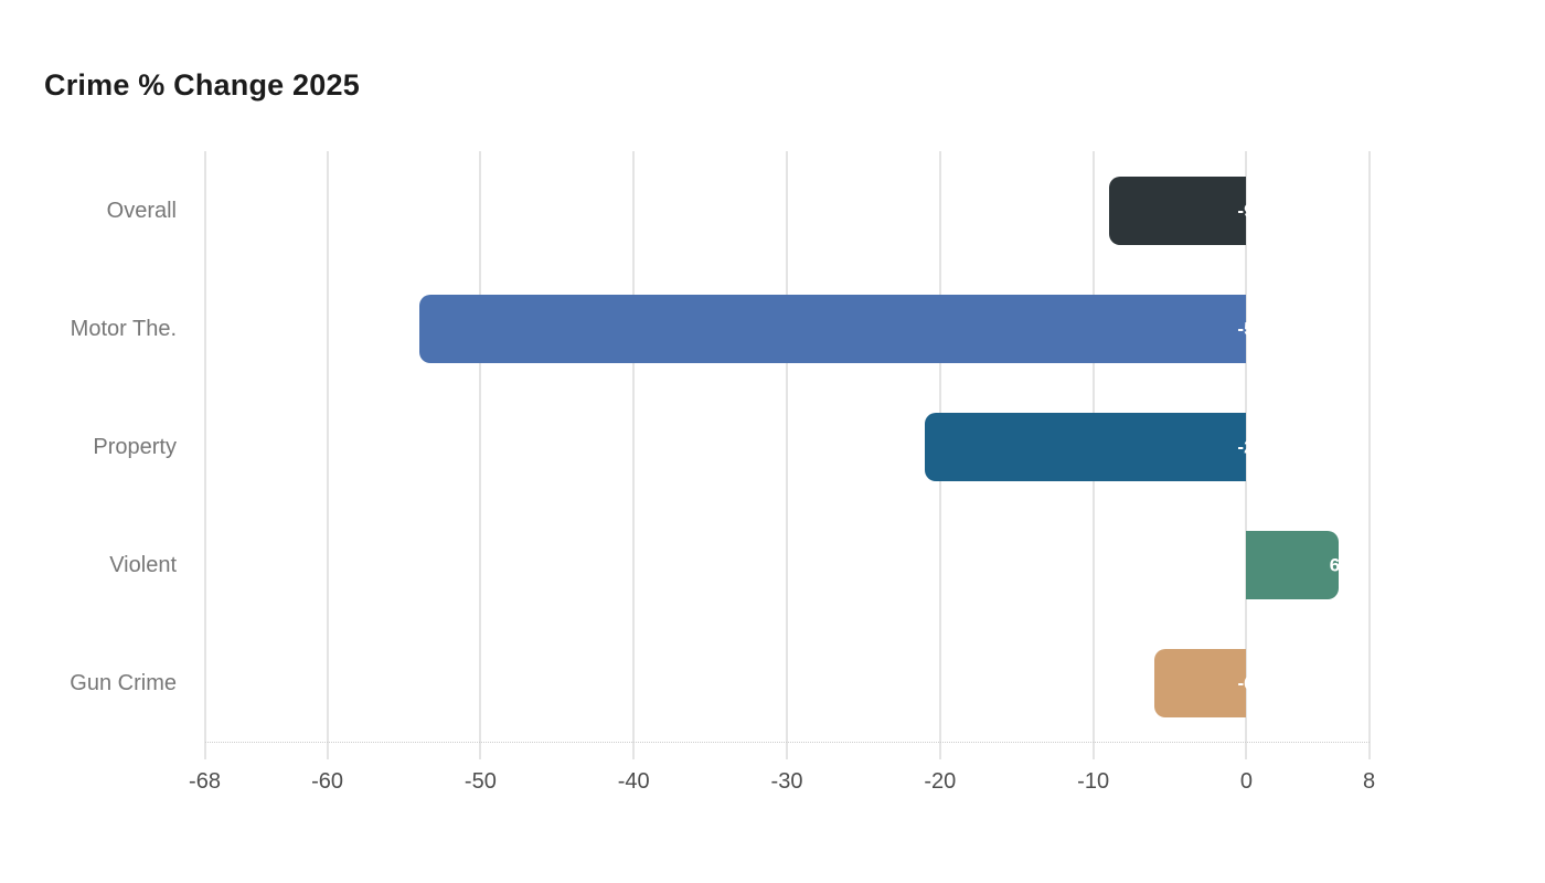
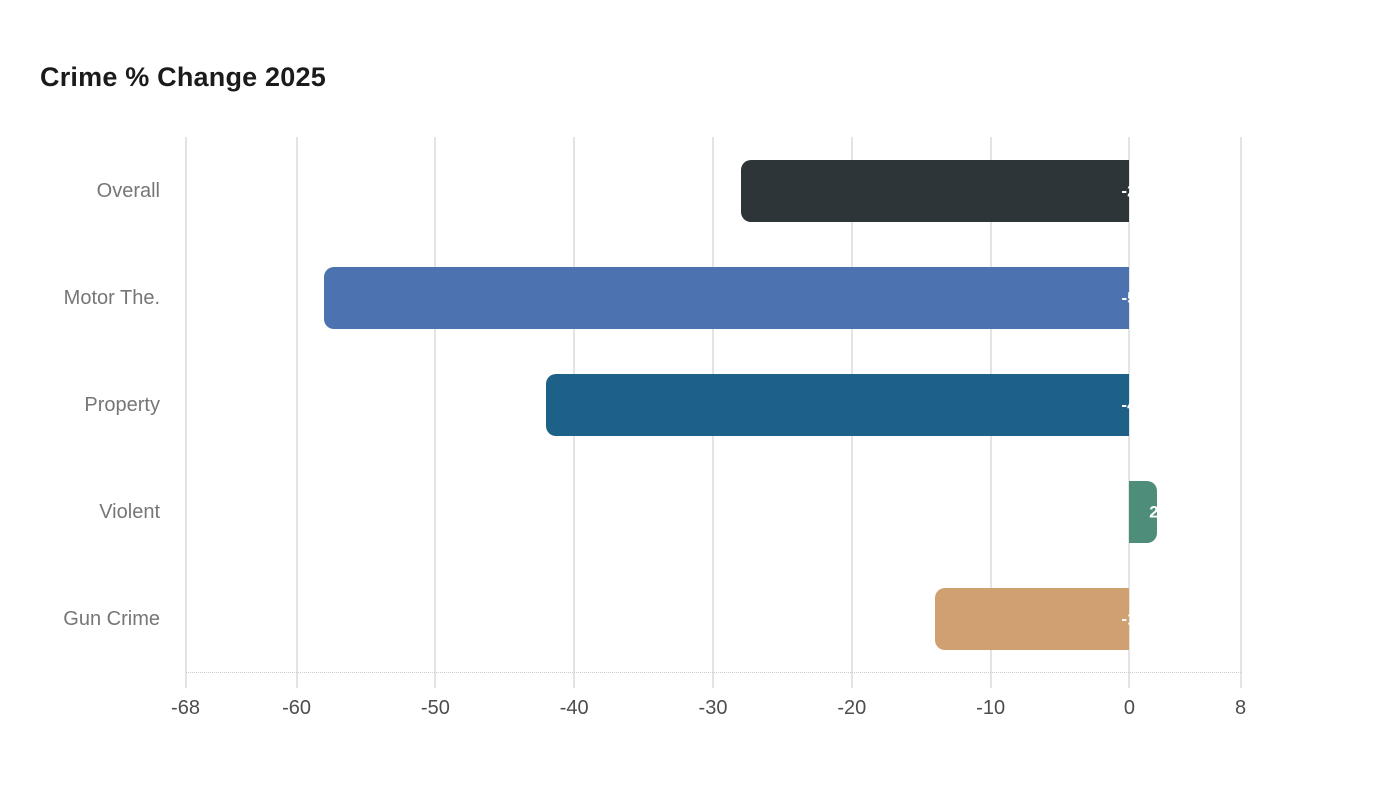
Overall: -9 -> -28
Motor The.: -54 -> -58
Property: -21 -> -42
Violent: 6 -> 2
Gun Crime: -6 -> -14
